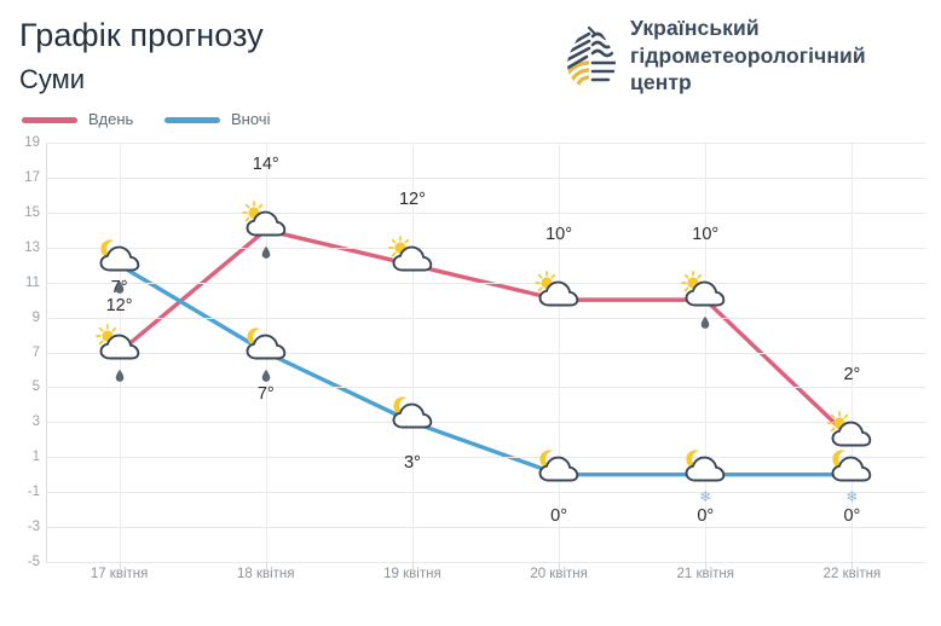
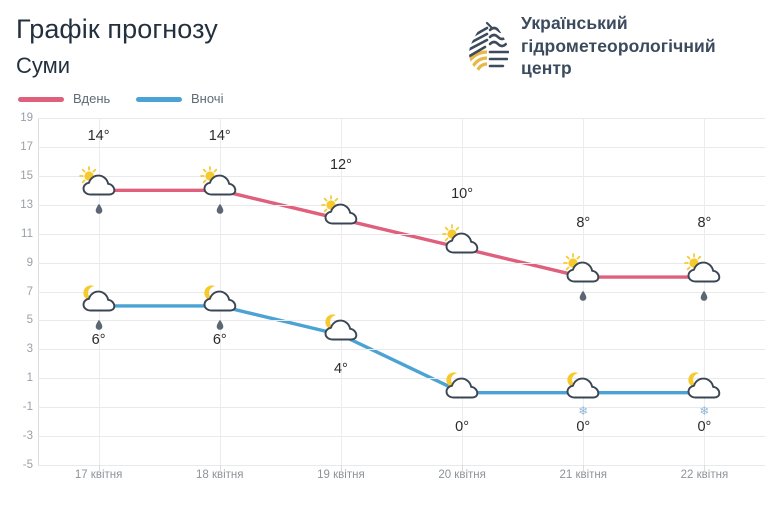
Вдень/17 квітня: 7° -> 14°
Вночі/17 квітня: 12° -> 6°
Вночі/18 квітня: 7° -> 6°
Вночі/19 квітня: 3° -> 4°
Вдень/21 квітня: 10° -> 8°
Вдень/22 квітня: 2° -> 8°
